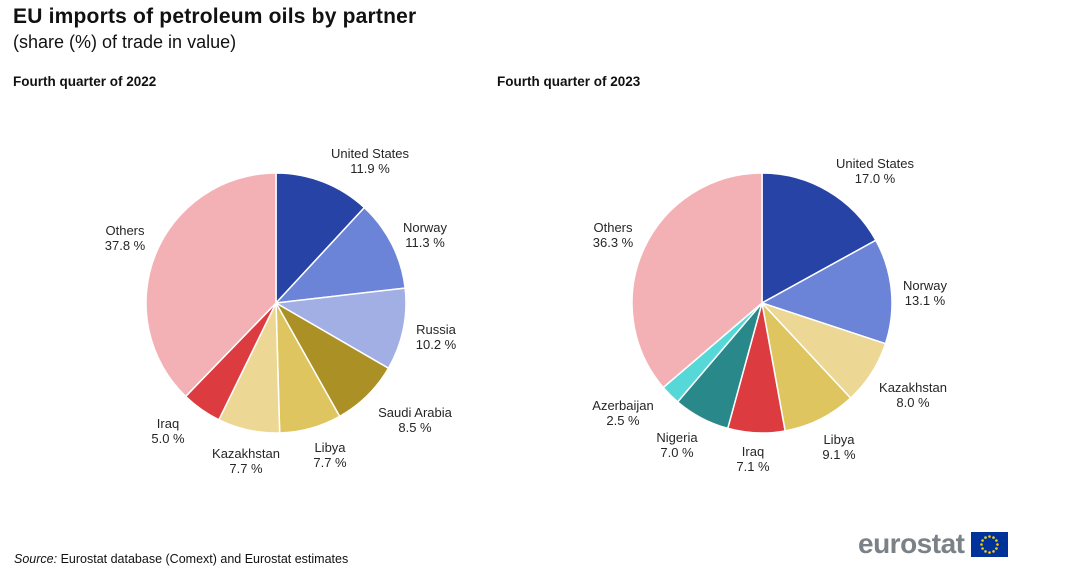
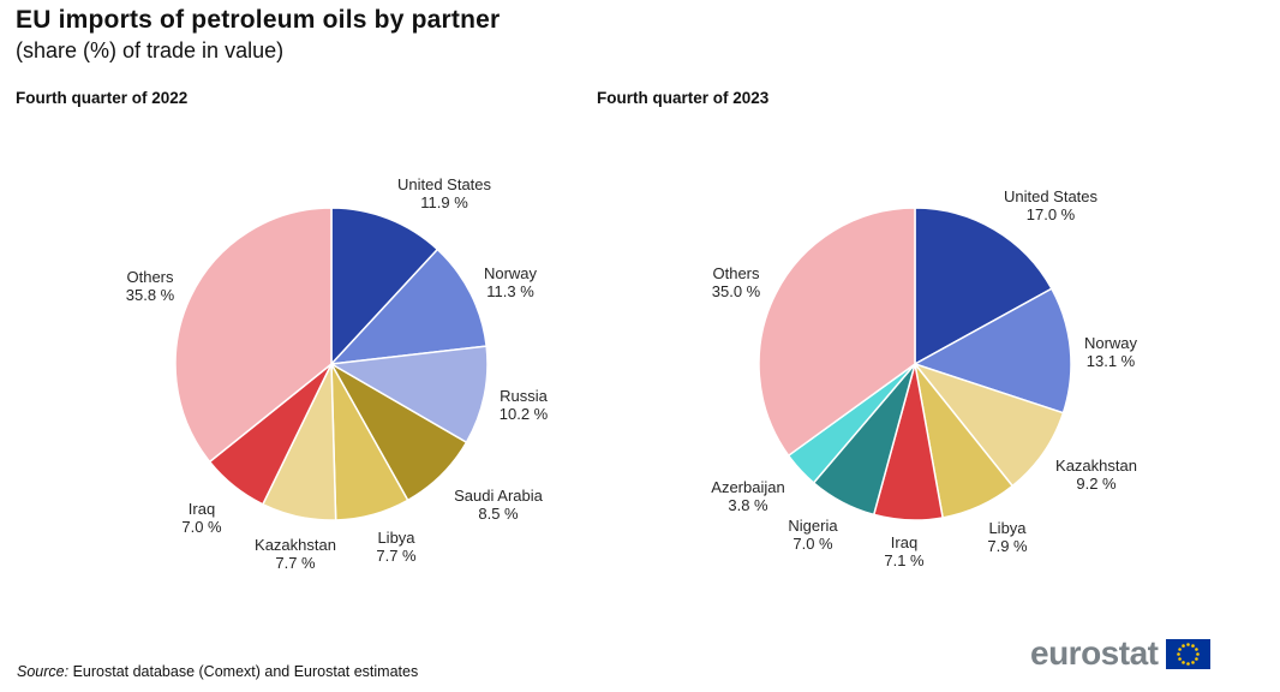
Fourth quarter of 2022/Iraq: 5.0 -> 7.0
Fourth quarter of 2022/Others: 37.8 -> 35.8
Fourth quarter of 2023/Kazakhstan: 8.0 -> 9.2
Fourth quarter of 2023/Libya: 9.1 -> 7.9
Fourth quarter of 2023/Azerbaijan: 2.5 -> 3.8
Fourth quarter of 2023/Others: 36.3 -> 35.0
